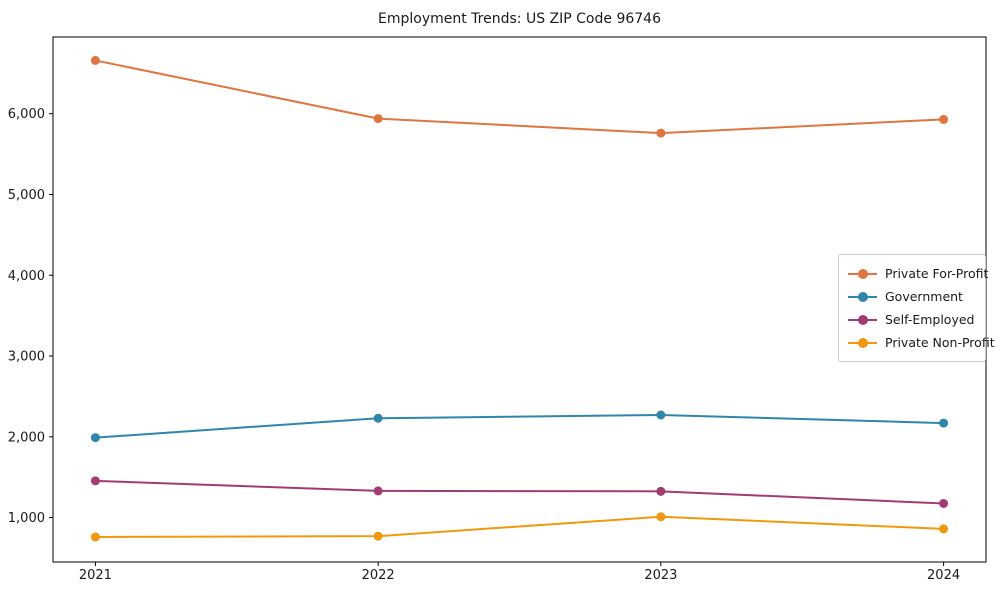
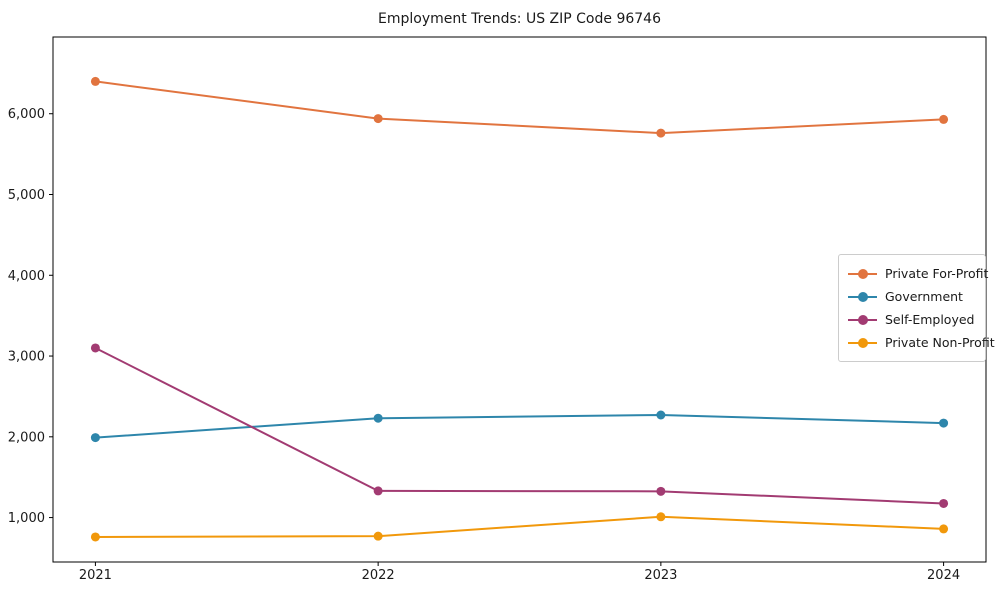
Private For-Profit/2021: 6700 -> 6400
Self-Employed/2021: 1500 -> 3100
